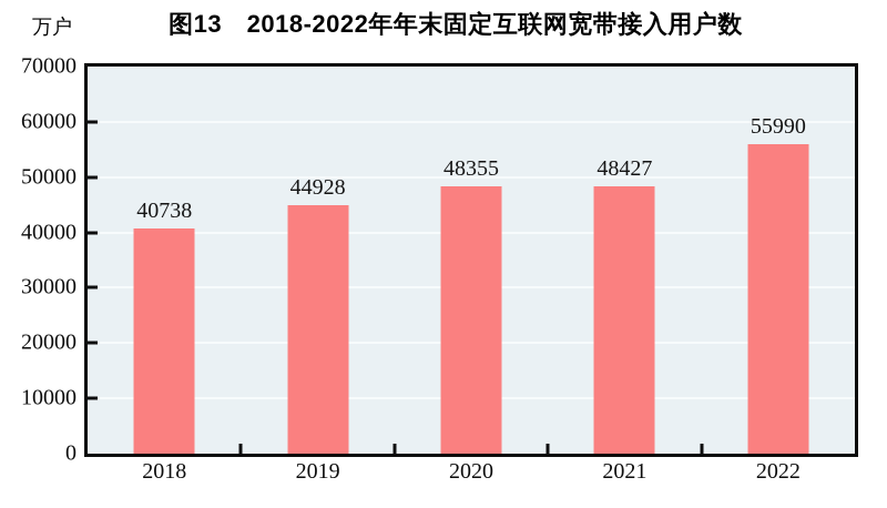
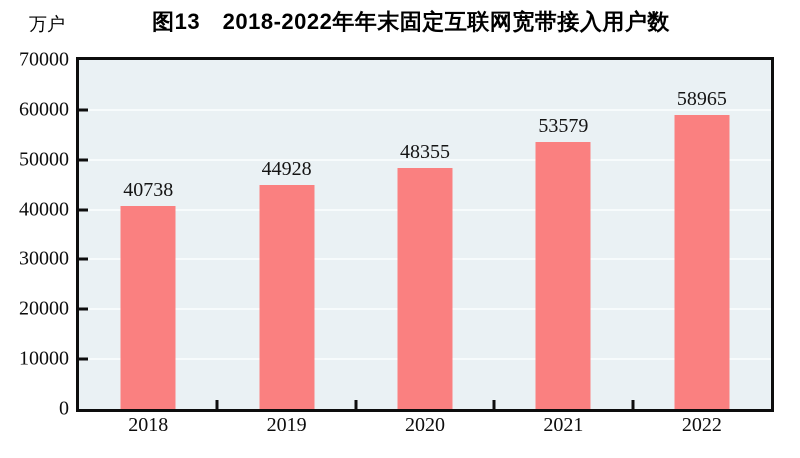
2021: 48427 -> 53579
2022: 55990 -> 58965
